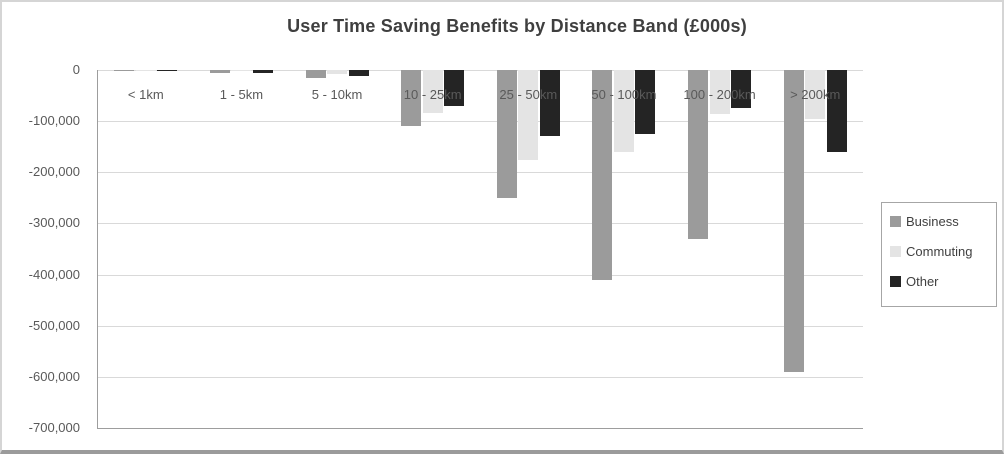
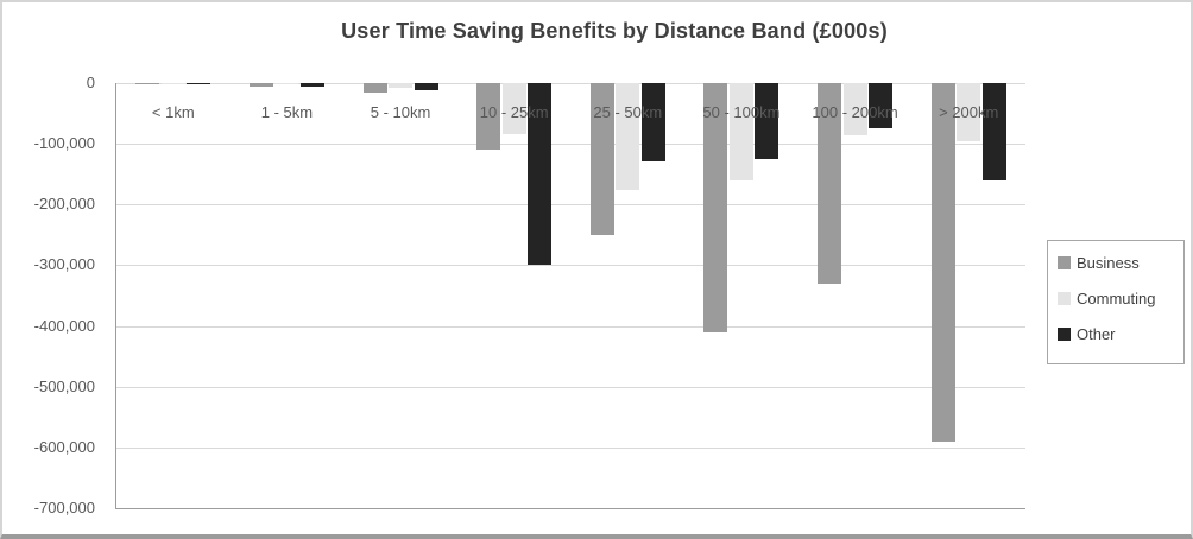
Other/10 - 25km: -70000 -> -300000
